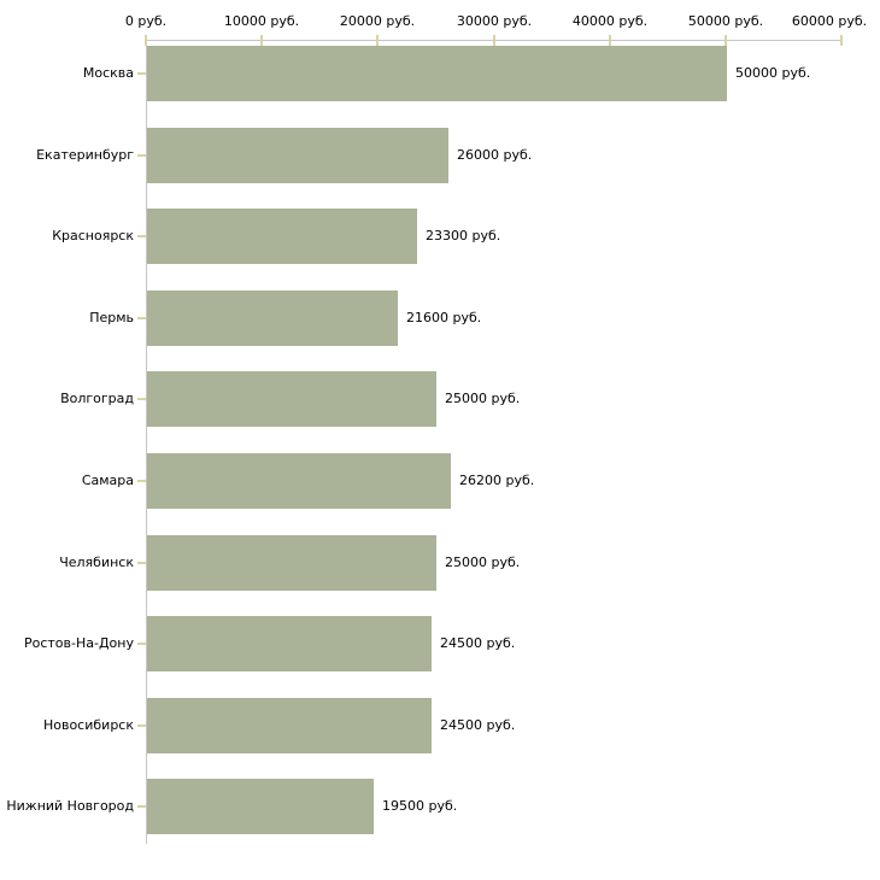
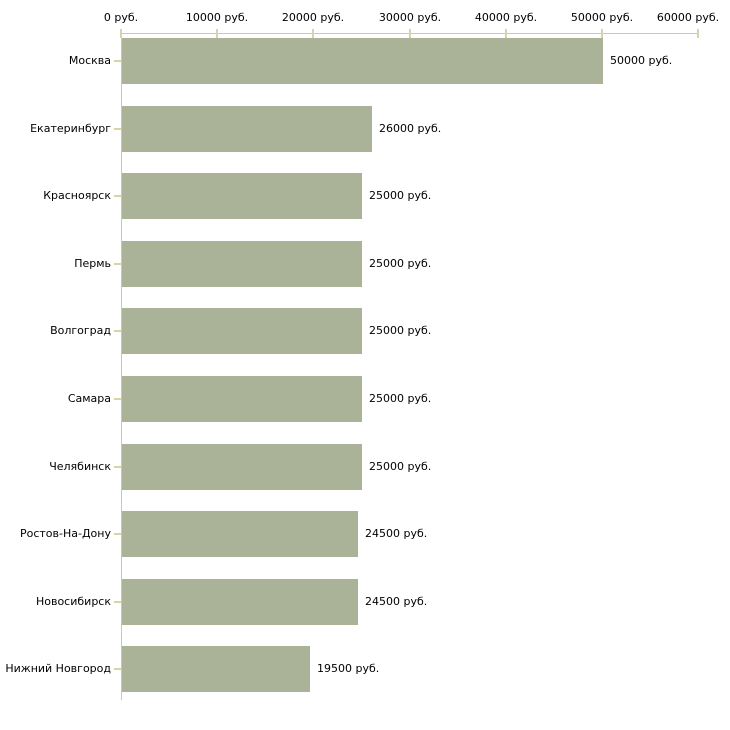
Красноярск: 23300 -> 25000
Пермь: 21600 -> 25000
Самара: 26200 -> 25000
